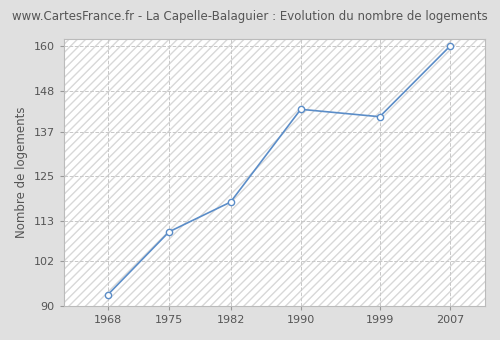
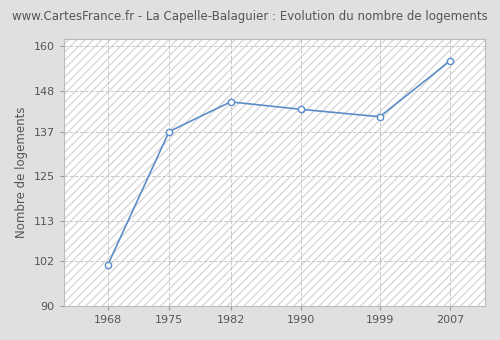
1968: 93 -> 101
1975: 110 -> 137
1982: 118 -> 145
2007: 160 -> 156
